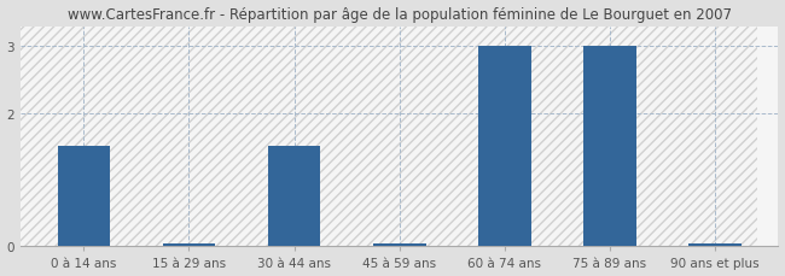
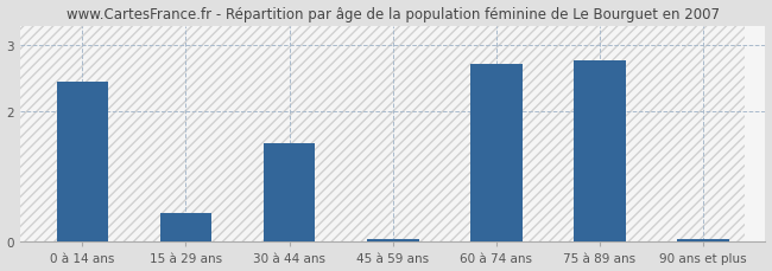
0 à 14 ans: 1.50 -> 2.44
15 à 29 ans: 0.04 -> 0.44
60 à 74 ans: 3.00 -> 2.72
75 à 89 ans: 3.00 -> 2.76
